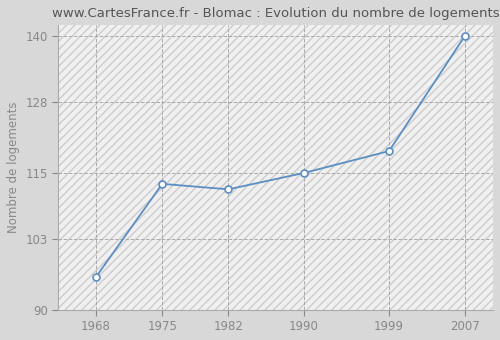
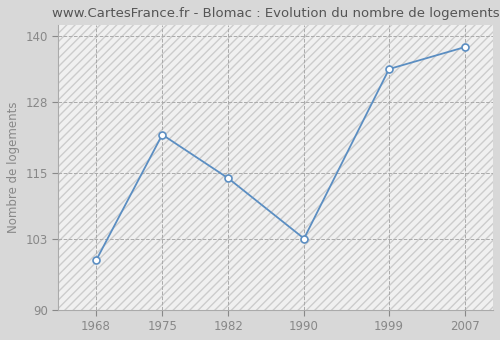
1968: 96 -> 99
1975: 113 -> 122
1982: 112 -> 114
1990: 115 -> 103
1999: 119 -> 134
2007: 140 -> 138
